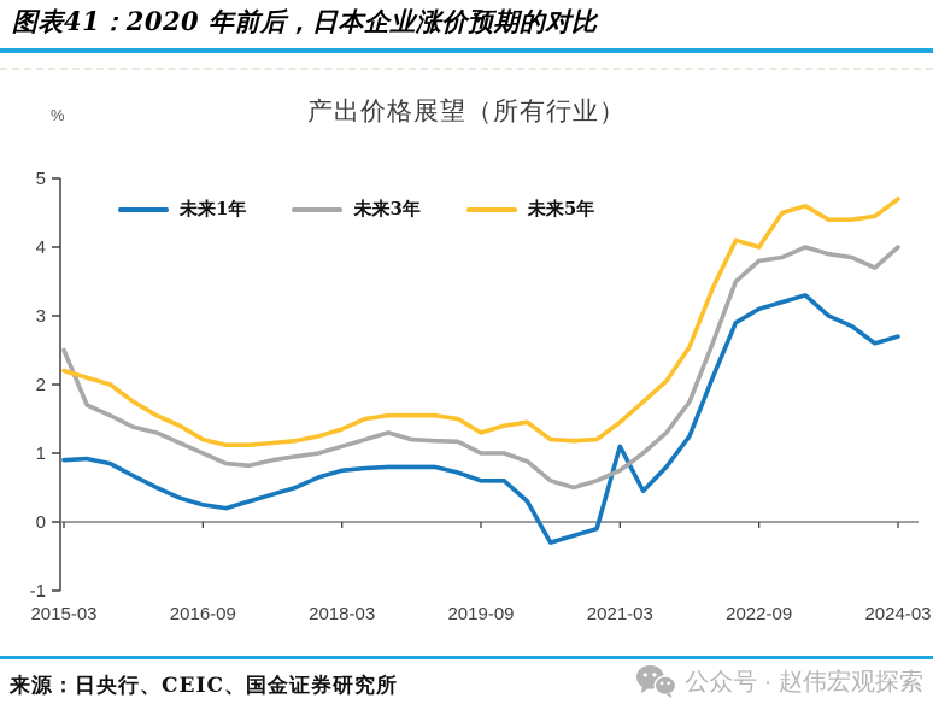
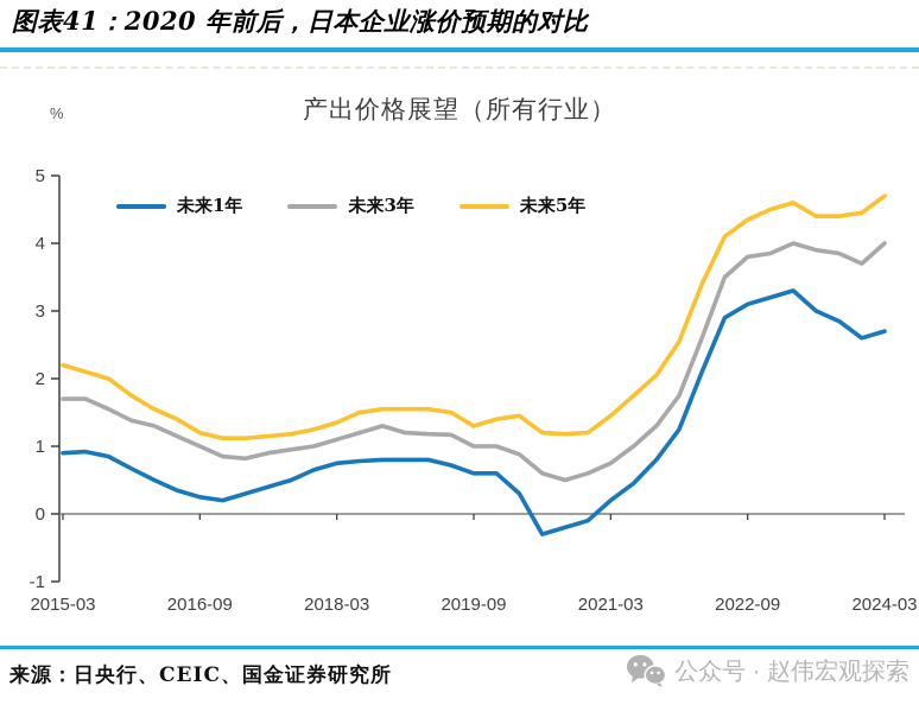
未来3年/2015-03: 2.5 -> 1.7
未来1年/2021-03: 1.1 -> 0.2
未来5年/2022-09: 4.0 -> 4.3
